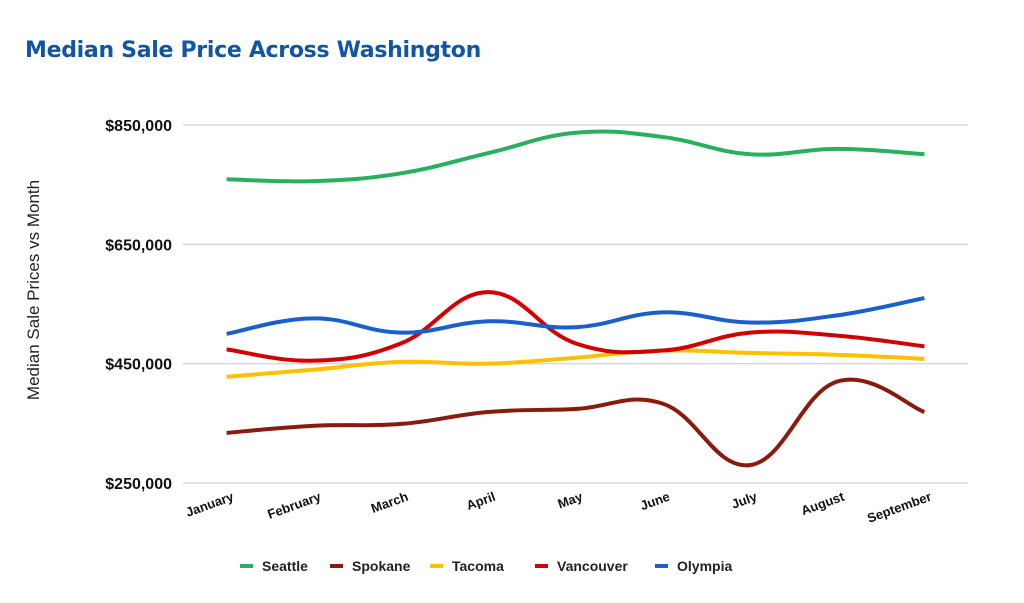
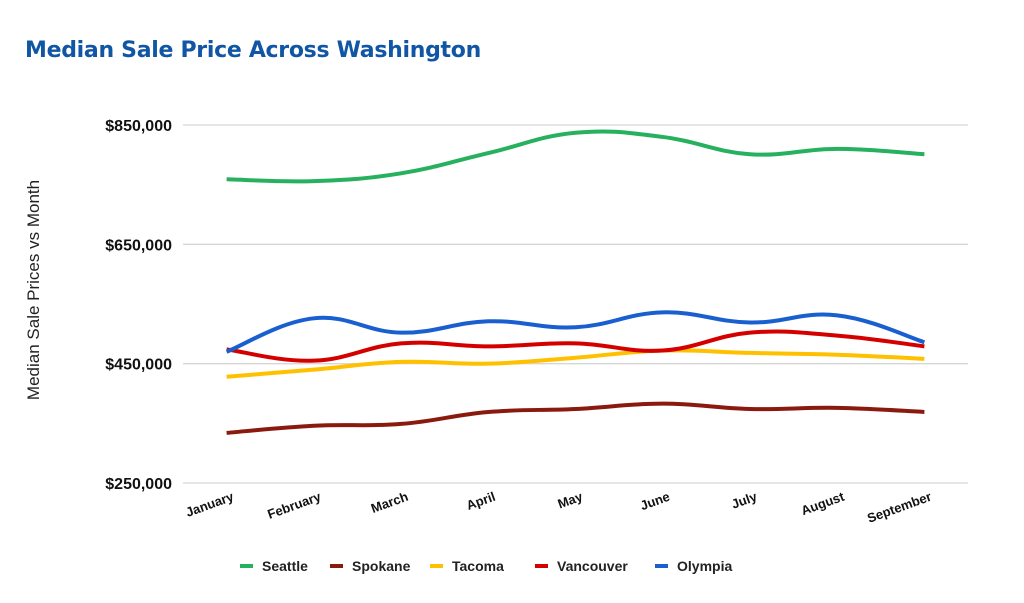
Olympia/January: $500000 -> $470000
Vancouver/April: $570000 -> $480000
Spokane/July: $280000 -> $370000
Spokane/August: $420000 -> $380000
Olympia/September: $560000 -> $490000
